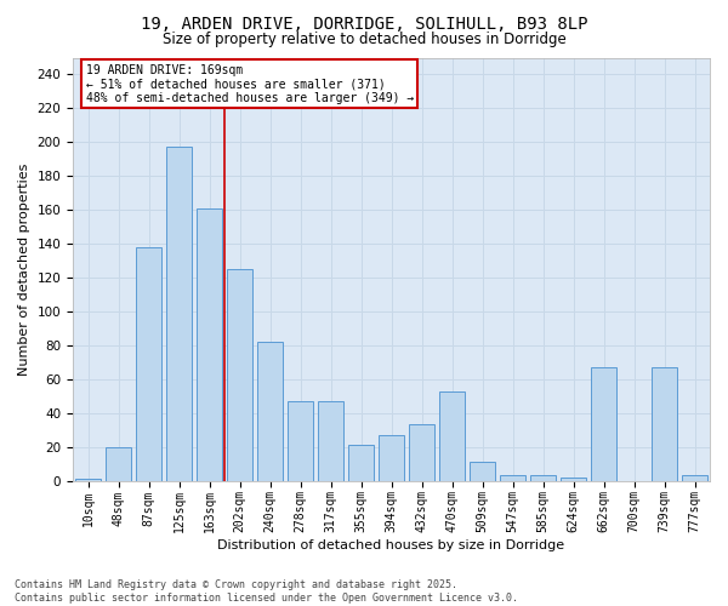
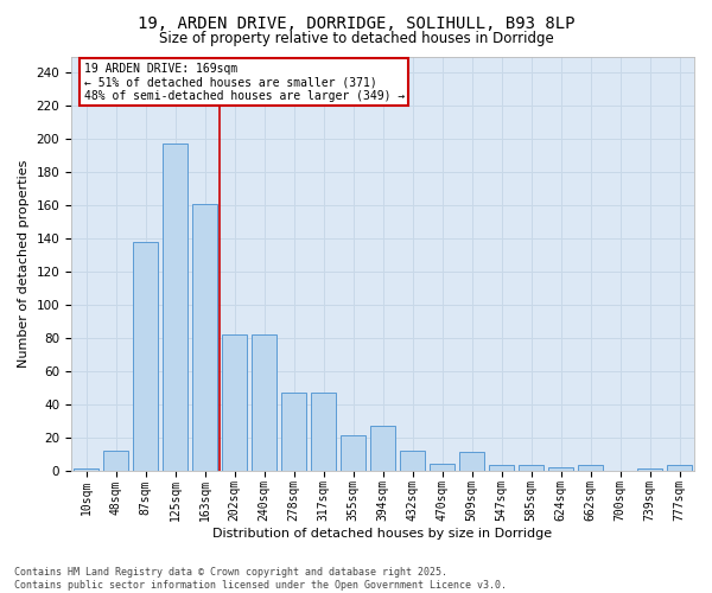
48sqm: 20 -> 12
202sqm: 125 -> 82
432sqm: 33 -> 12
470sqm: 53 -> 4
662sqm: 67 -> 3
739sqm: 67 -> 1
